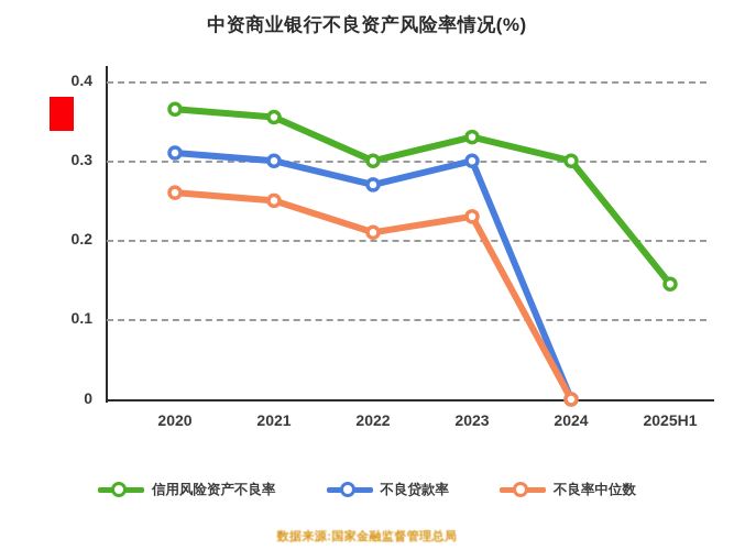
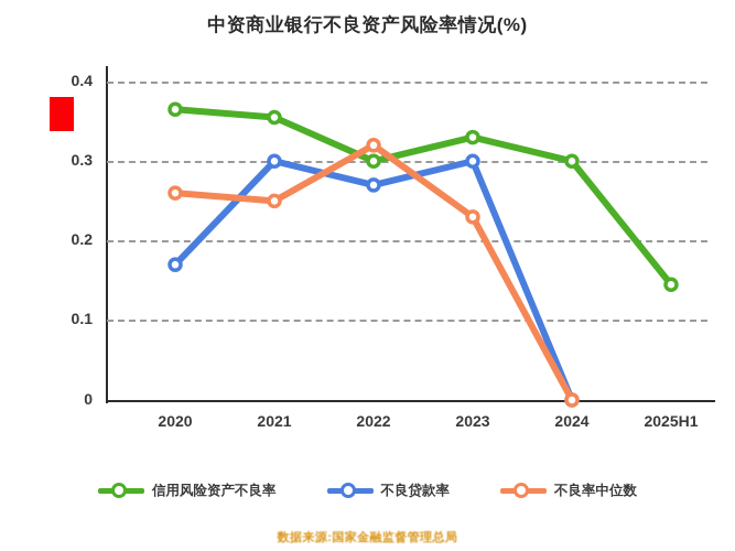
不良贷款率/2020: 0.31 -> 0.17
不良率中位数/2022: 0.21 -> 0.32
